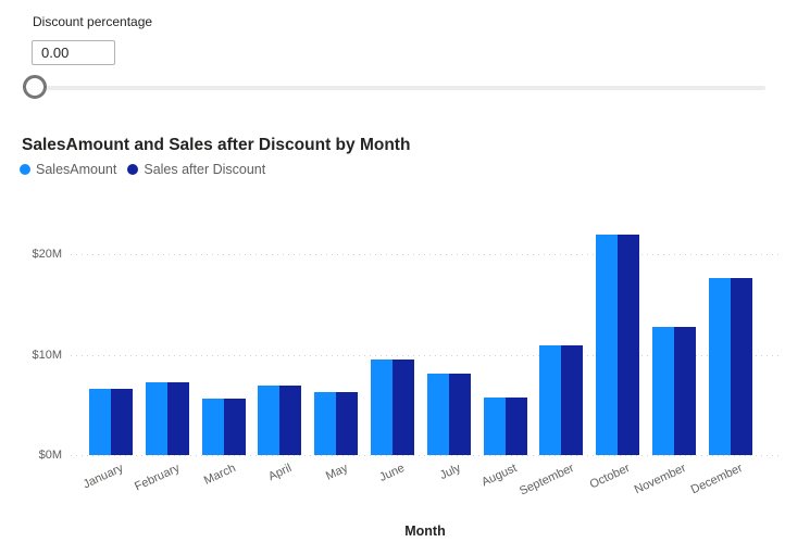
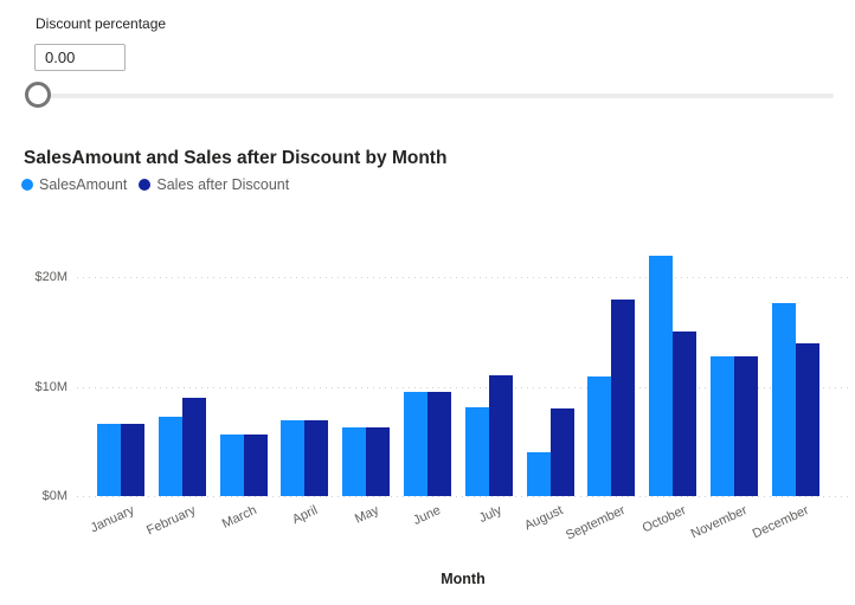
Sales after Discount/February: $7M -> $9M
Sales after Discount/July: $8M -> $11M
SalesAmount/August: $6M -> $4M
Sales after Discount/August: $6M -> $8M
Sales after Discount/September: $11M -> $18M
Sales after Discount/October: $22M -> $15M
Sales after Discount/December: $18M -> $14M
